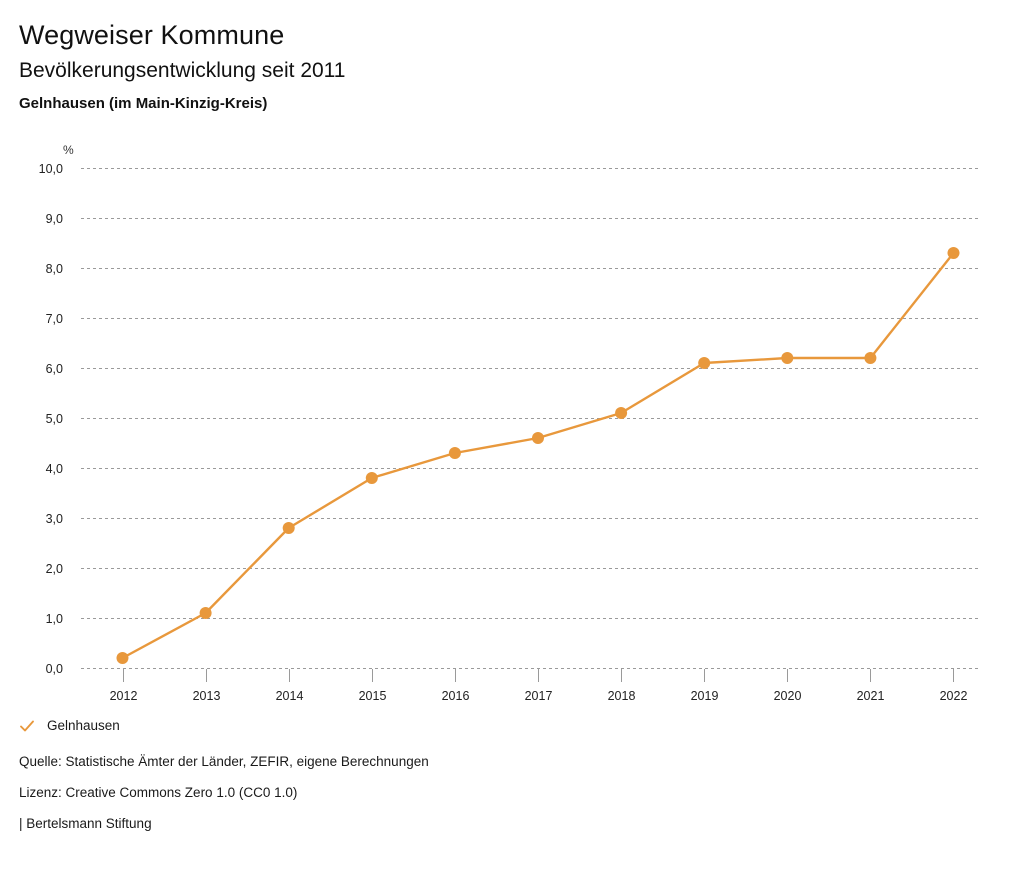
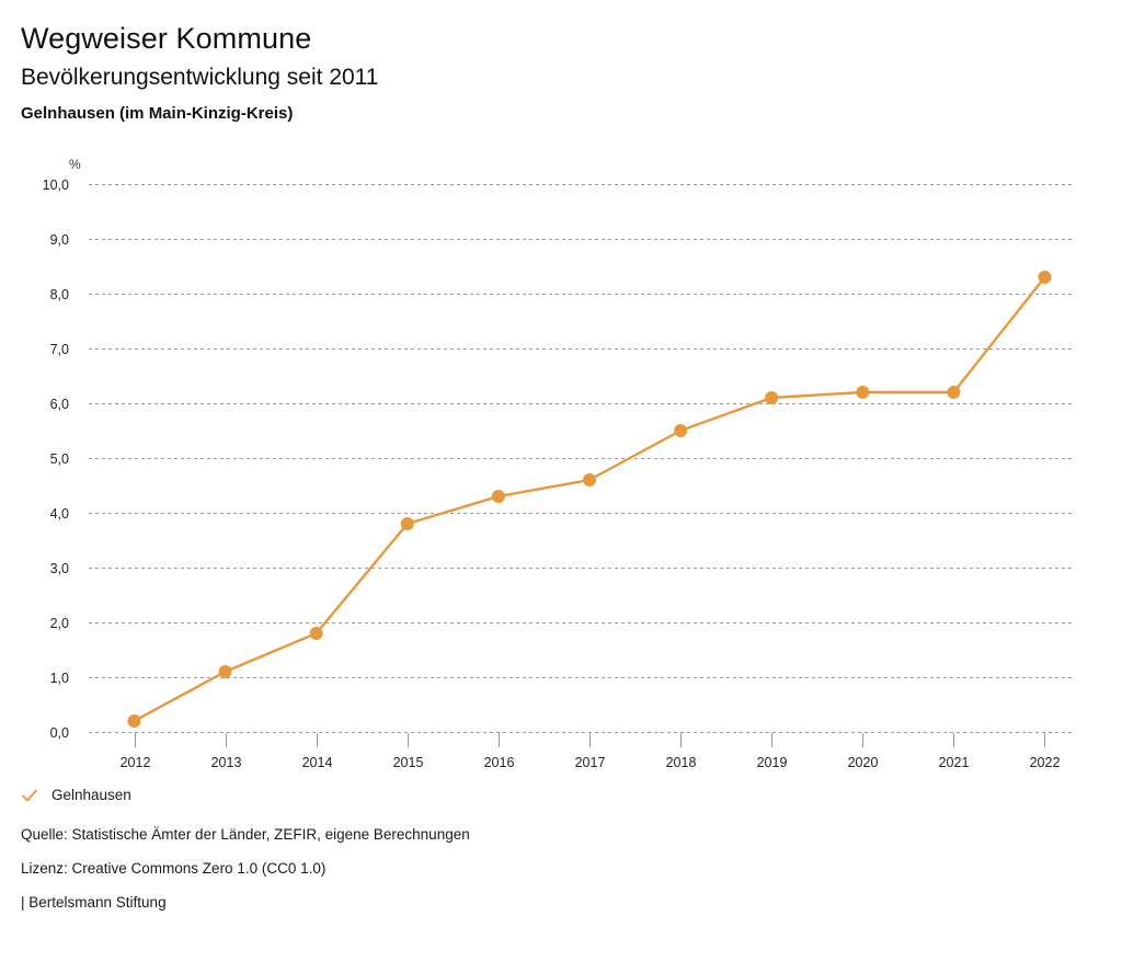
2014: 2,8 -> 1,8
2018: 5,1 -> 5,5
